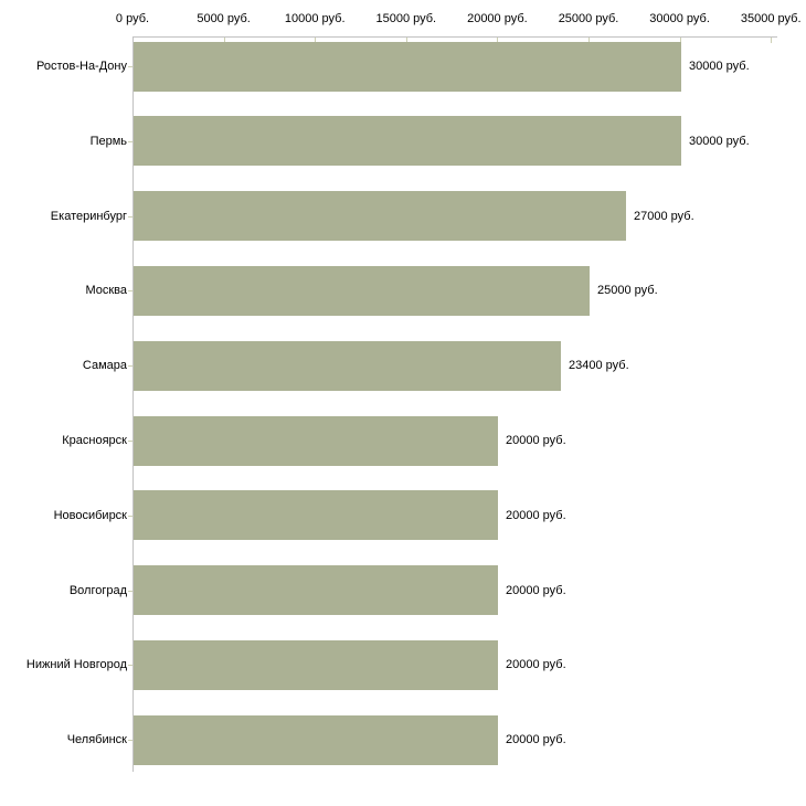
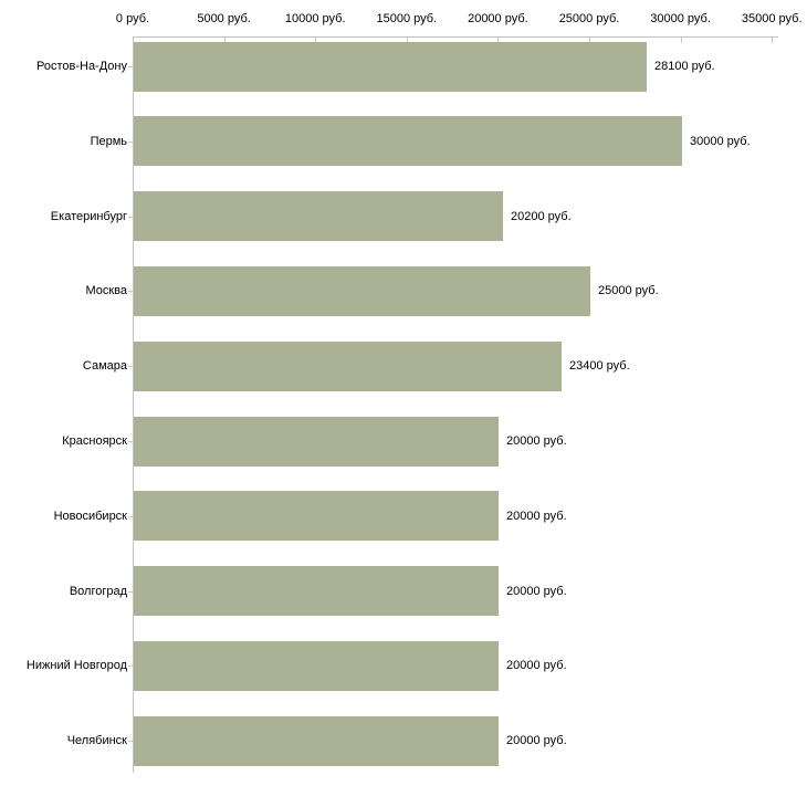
Ростов-На-Дону: 30000 -> 28100
Екатеринбург: 27000 -> 20200
